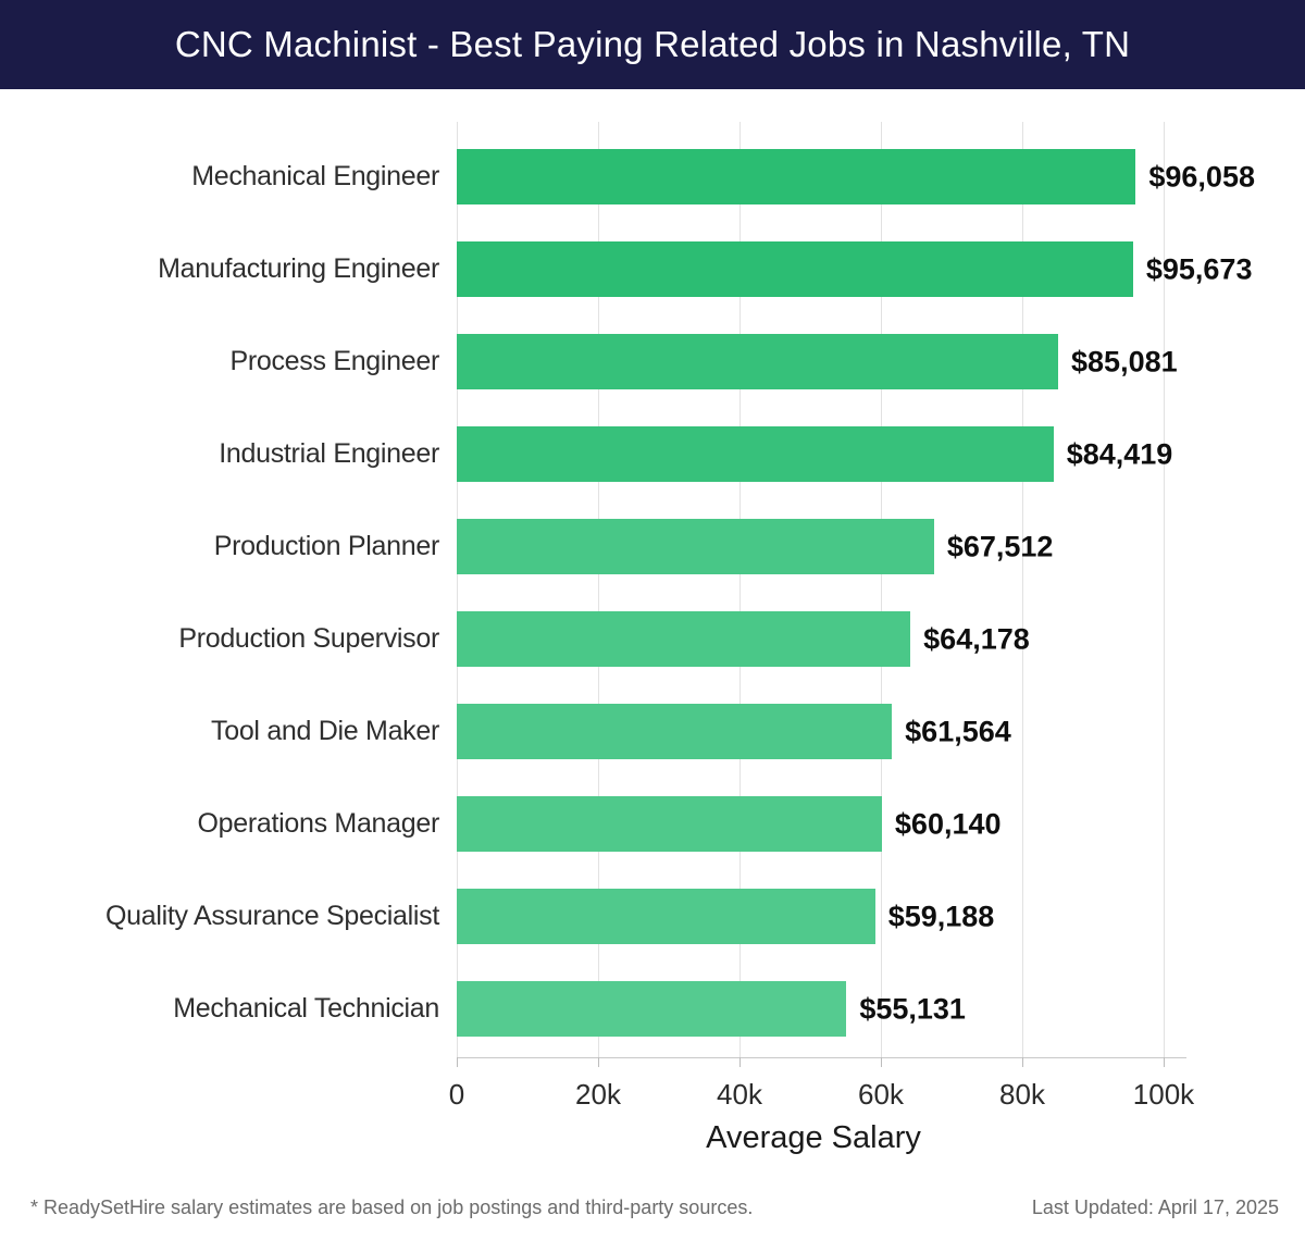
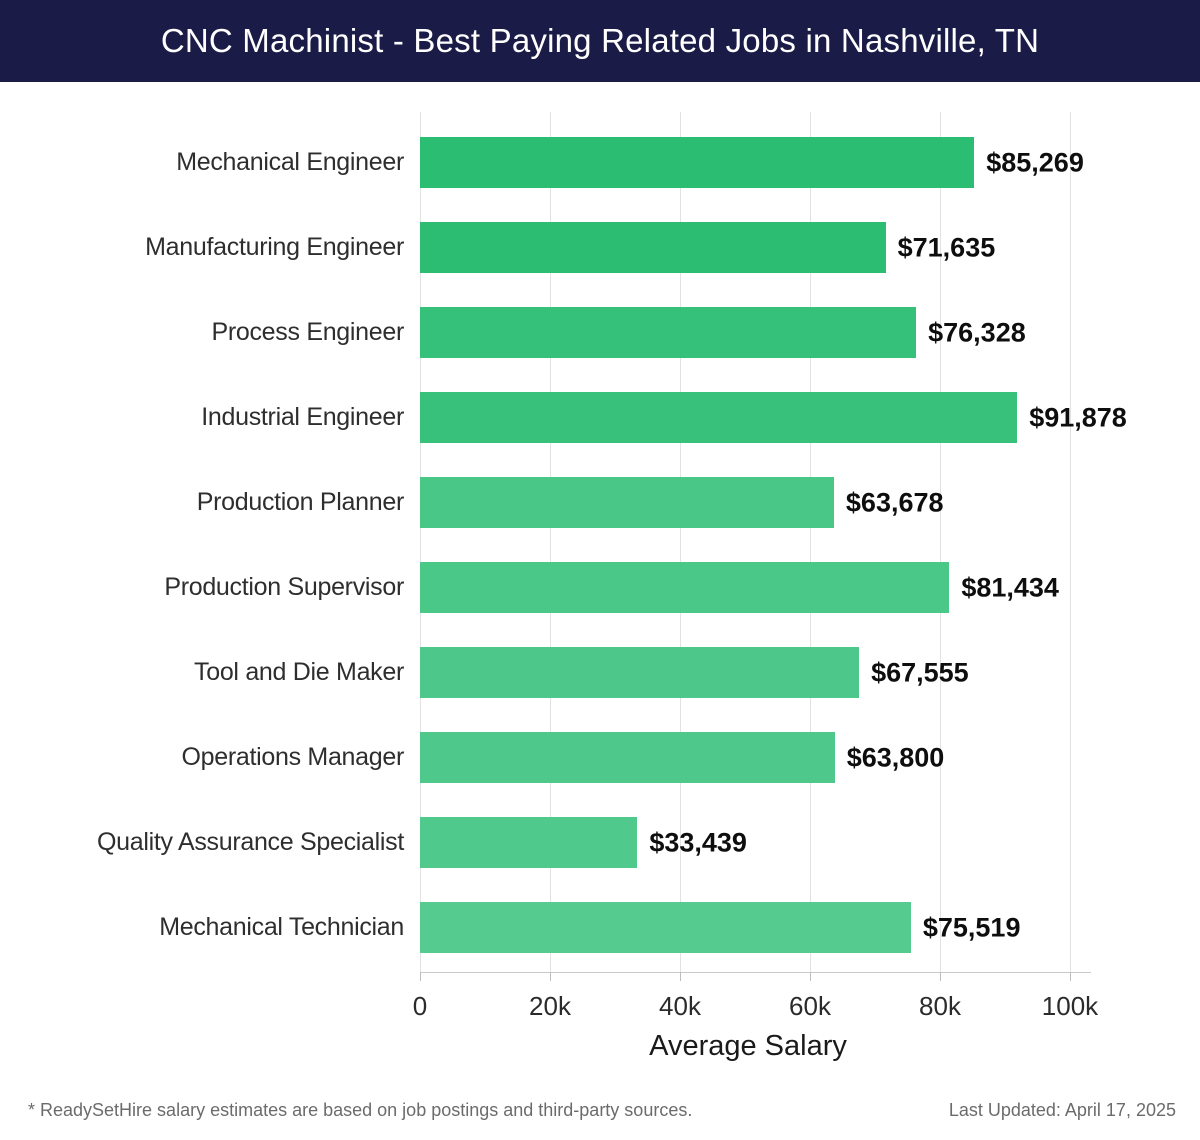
Mechanical Engineer: $96,058 -> $85,269
Manufacturing Engineer: $95,673 -> $71,635
Process Engineer: $85,081 -> $76,328
Industrial Engineer: $84,419 -> $91,878
Production Planner: $67,512 -> $63,678
Production Supervisor: $64,178 -> $81,434
Tool and Die Maker: $61,564 -> $67,555
Operations Manager: $60,140 -> $63,800
Quality Assurance Specialist: $59,188 -> $33,439
Mechanical Technician: $55,131 -> $75,519
